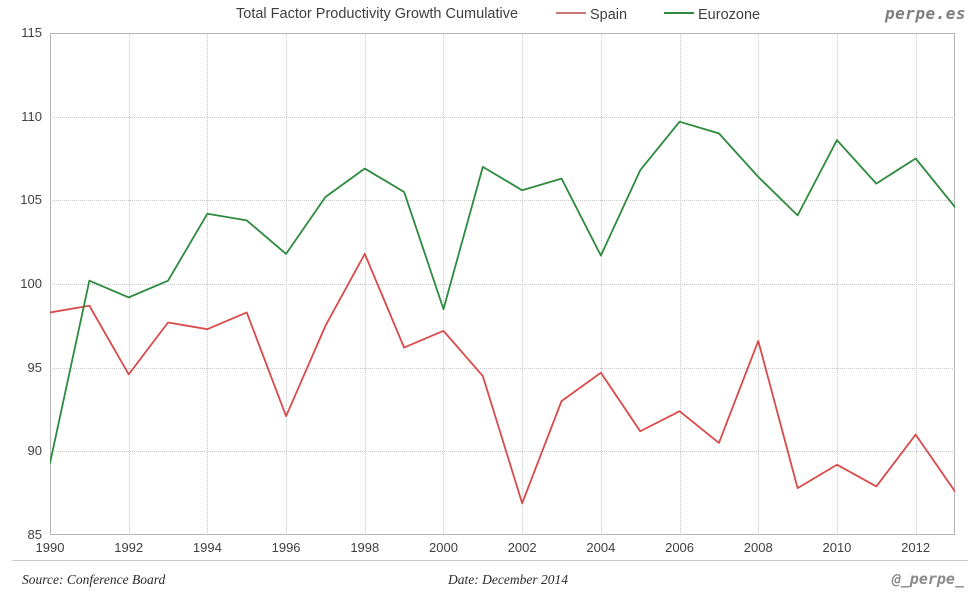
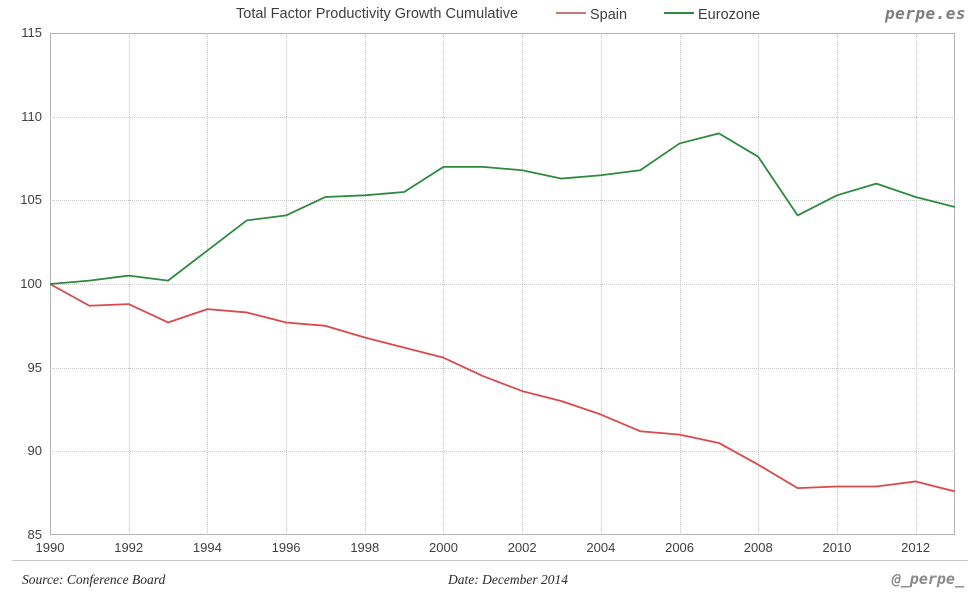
Spain/1990: 98.3 -> 100.0
Eurozone/1990: 89.3 -> 100.0
Spain/1992: 94.6 -> 98.8
Eurozone/1992: 99.2 -> 100.5
Spain/1994: 97.3 -> 98.5
Eurozone/1994: 104.2 -> 102.0
Spain/1996: 92.1 -> 97.7
Eurozone/1996: 101.8 -> 104.1
Spain/1998: 101.8 -> 96.8
Eurozone/1998: 106.9 -> 105.3
Spain/2000: 97.2 -> 95.6
Eurozone/2000: 98.5 -> 107.0
Spain/2002: 86.9 -> 93.6
Eurozone/2002: 105.6 -> 106.8
Spain/2004: 94.7 -> 92.2
Eurozone/2004: 101.7 -> 106.5
Spain/2006: 92.4 -> 91.0
Eurozone/2006: 109.7 -> 108.4
Spain/2008: 96.6 -> 89.2
Eurozone/2008: 106.4 -> 107.6
Spain/2010: 89.2 -> 87.9
Eurozone/2010: 108.6 -> 105.3
Spain/2012: 91.0 -> 88.2
Eurozone/2012: 107.5 -> 105.2
